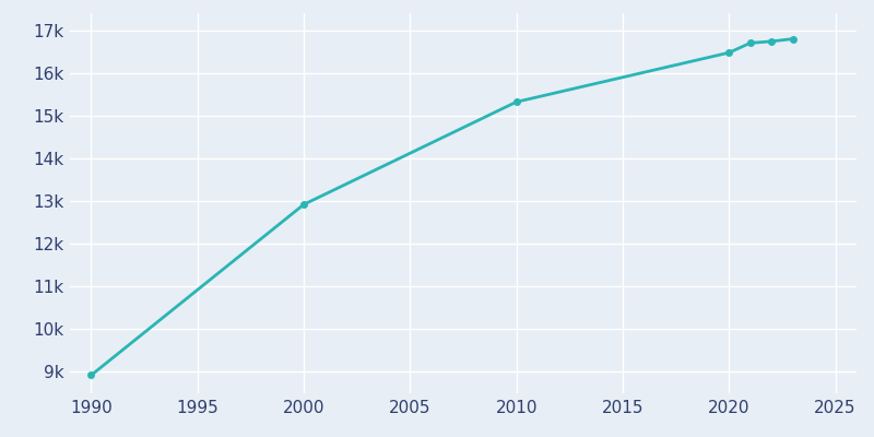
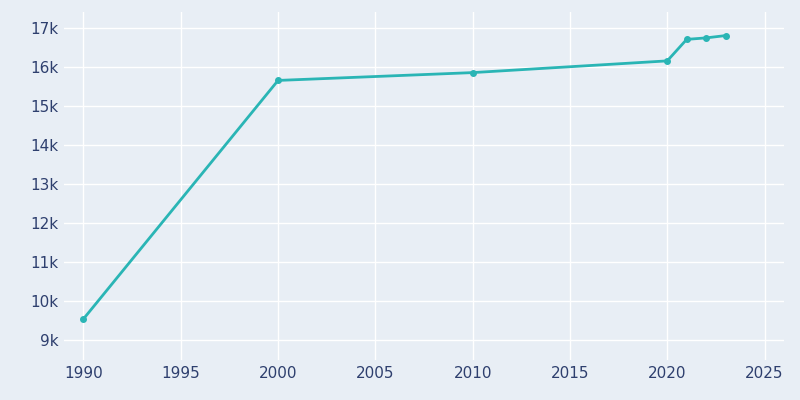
1990: 8.92k -> 9.55k
2000: 12.92k -> 15.65k
2010: 15.32k -> 15.85k
2020: 16.47k -> 16.15k
